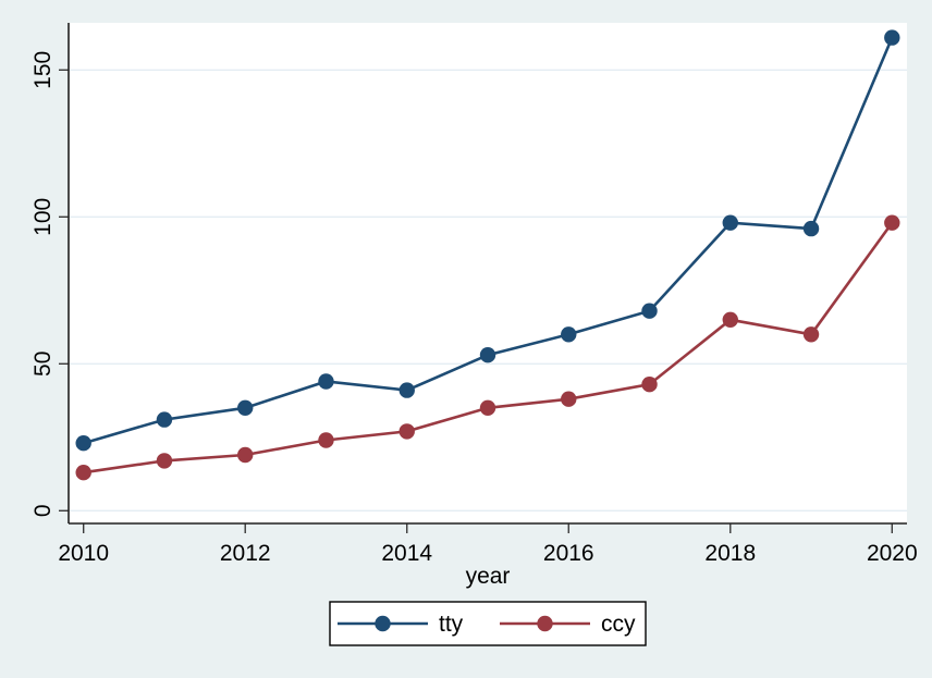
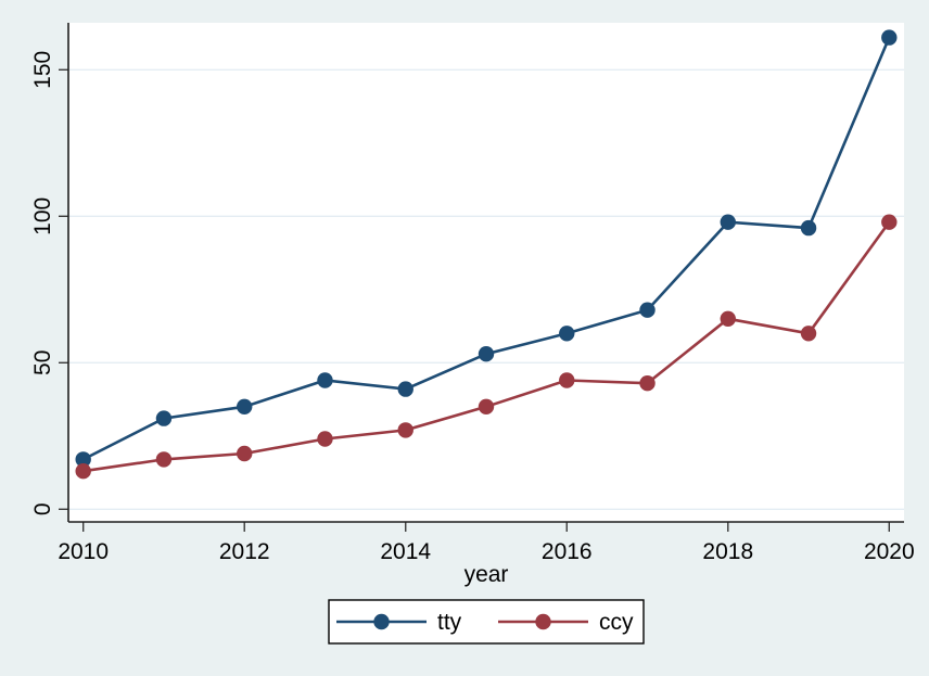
tty/2010: 23 -> 17
ccy/2016: 38 -> 44
